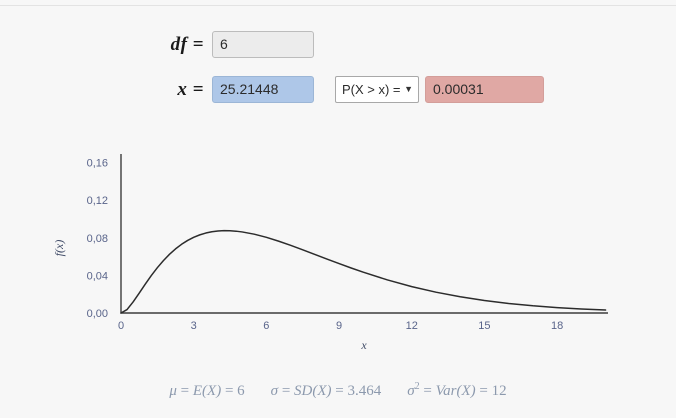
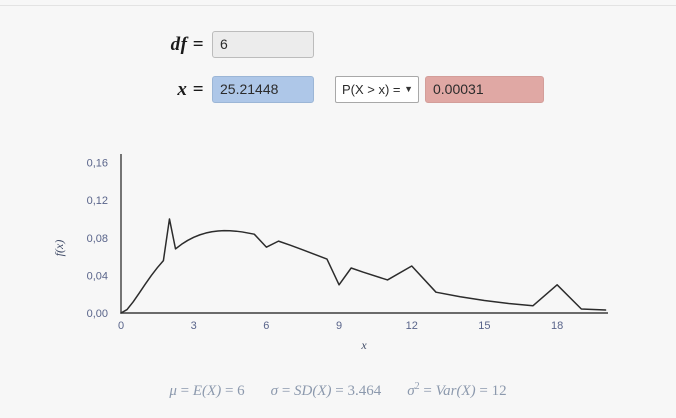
2: 0,06 -> 0,10
6: 0,08 -> 0,07
9: 0,05 -> 0,03
12: 0,03 -> 0,05
18: 0,01 -> 0,03
